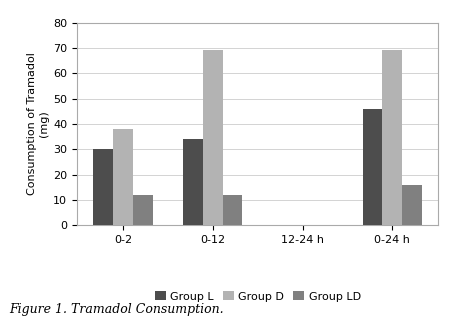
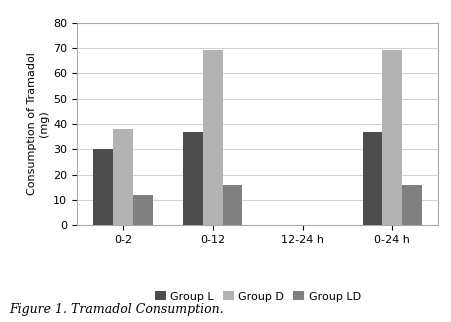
Group L/0-12: 34 -> 37
Group LD/0-12: 12 -> 16
Group L/0-24 h: 46 -> 37
